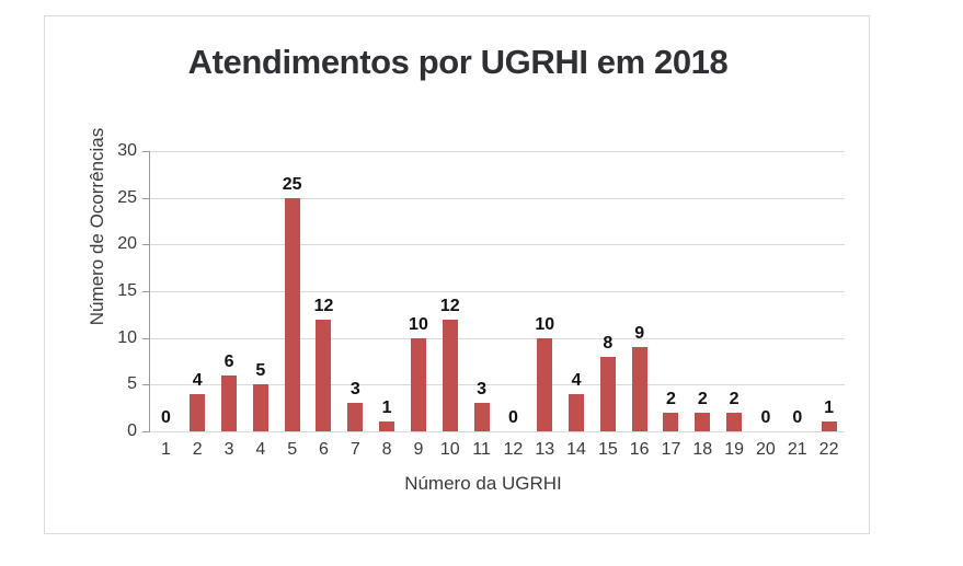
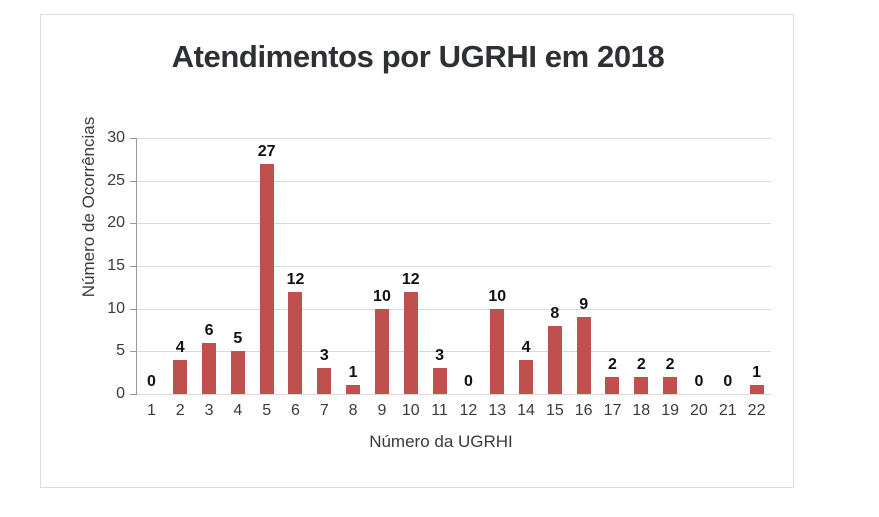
5: 25 -> 27
